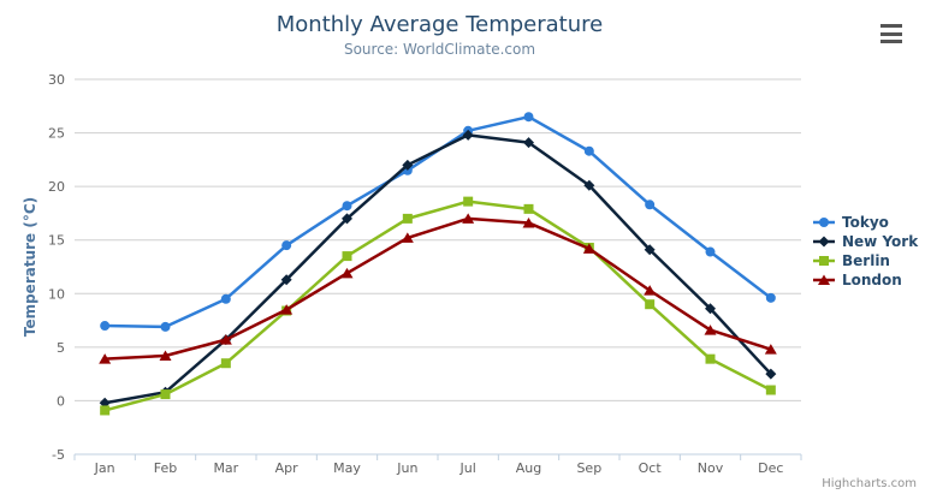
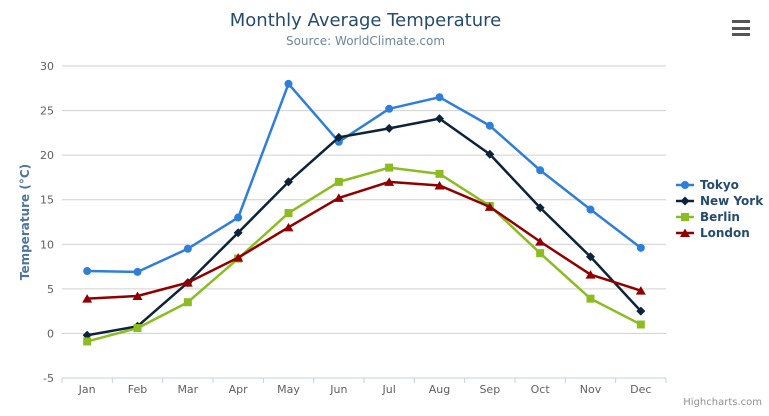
Tokyo/Apr: 14 -> 13
Tokyo/May: 18 -> 28
New York/Jul: 25 -> 23
